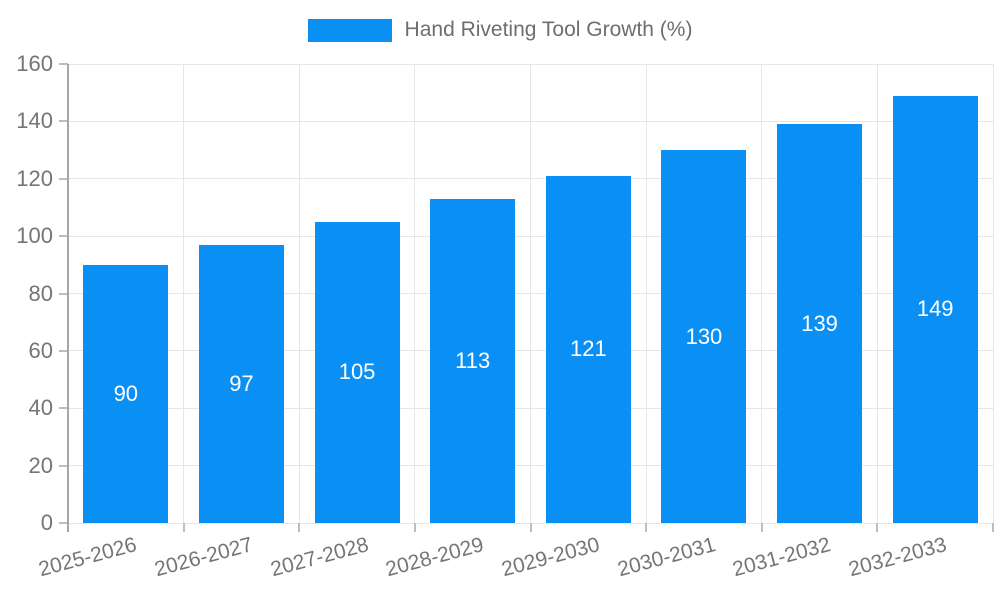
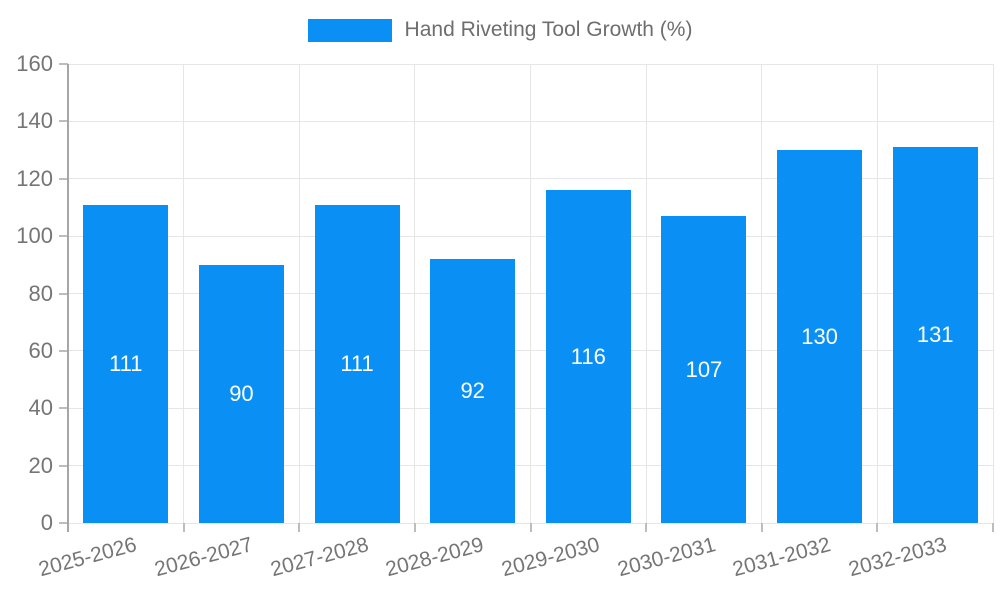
2025-2026: 90 -> 111
2026-2027: 97 -> 90
2027-2028: 105 -> 111
2028-2029: 113 -> 92
2029-2030: 121 -> 116
2030-2031: 130 -> 107
2031-2032: 139 -> 130
2032-2033: 149 -> 131
